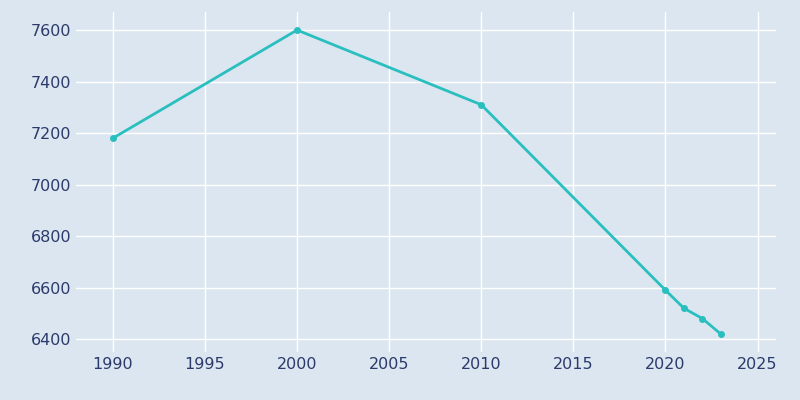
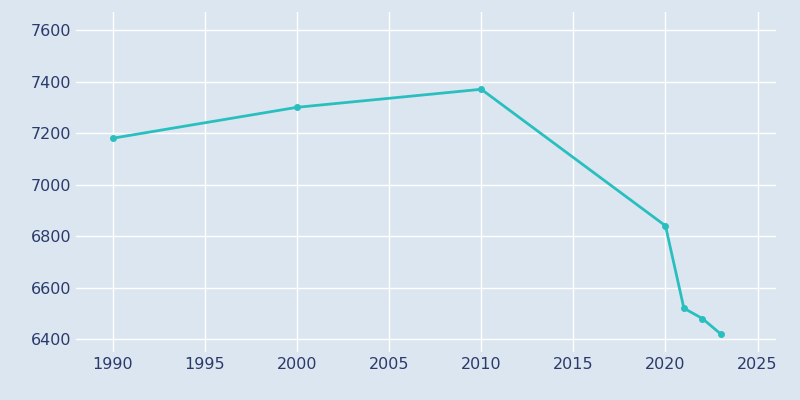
2000: 7600 -> 7300
2010: 7310 -> 7370
2020: 6590 -> 6840
